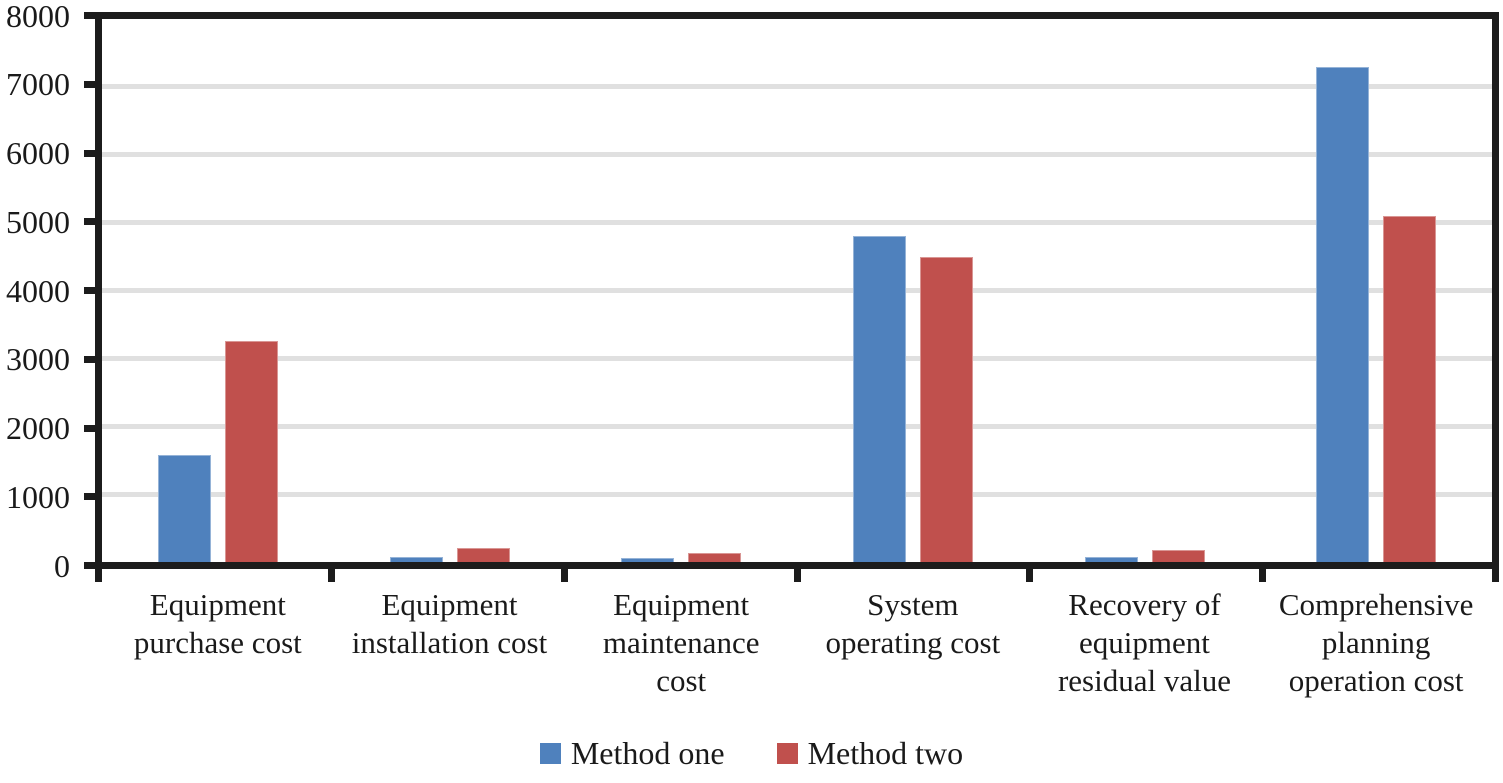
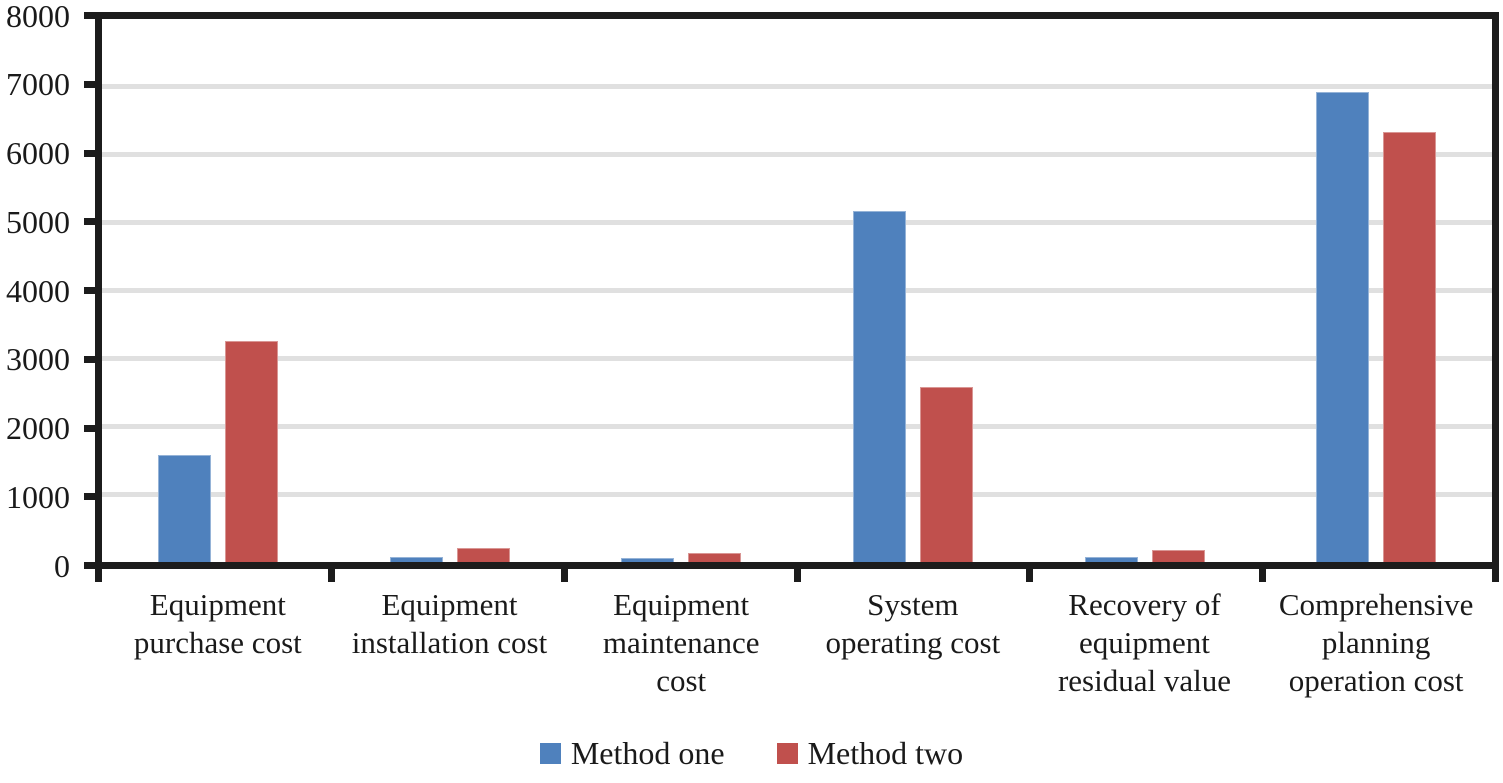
Method one/System operating cost: 4800 -> 5200
Method two/System operating cost: 4500 -> 2600
Method one/Comprehensive planning operation cost: 7300 -> 6900
Method two/Comprehensive planning operation cost: 5100 -> 6300
